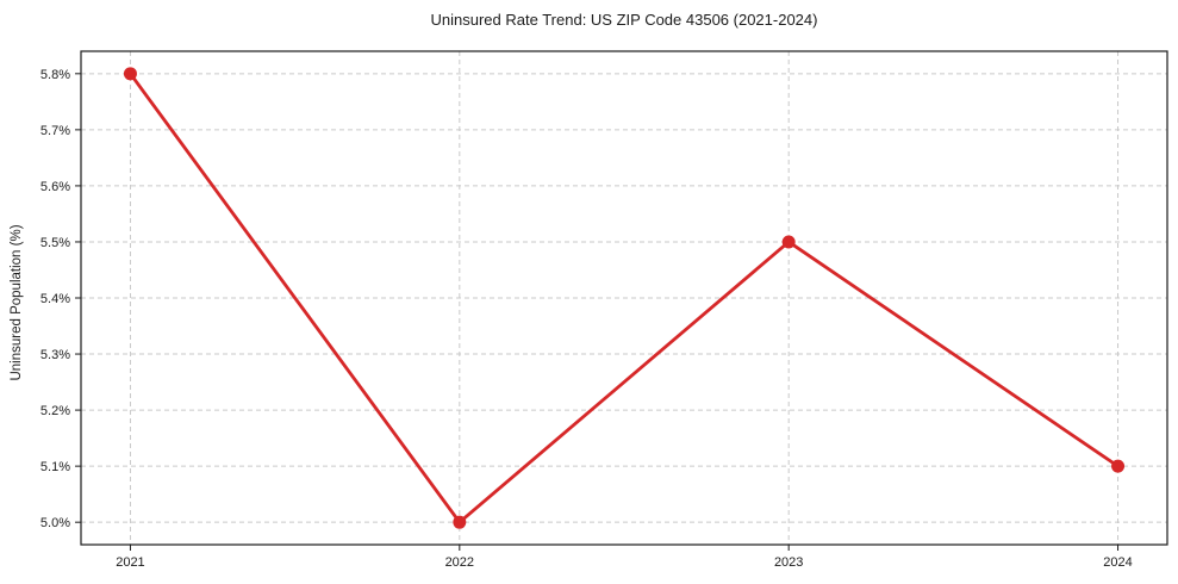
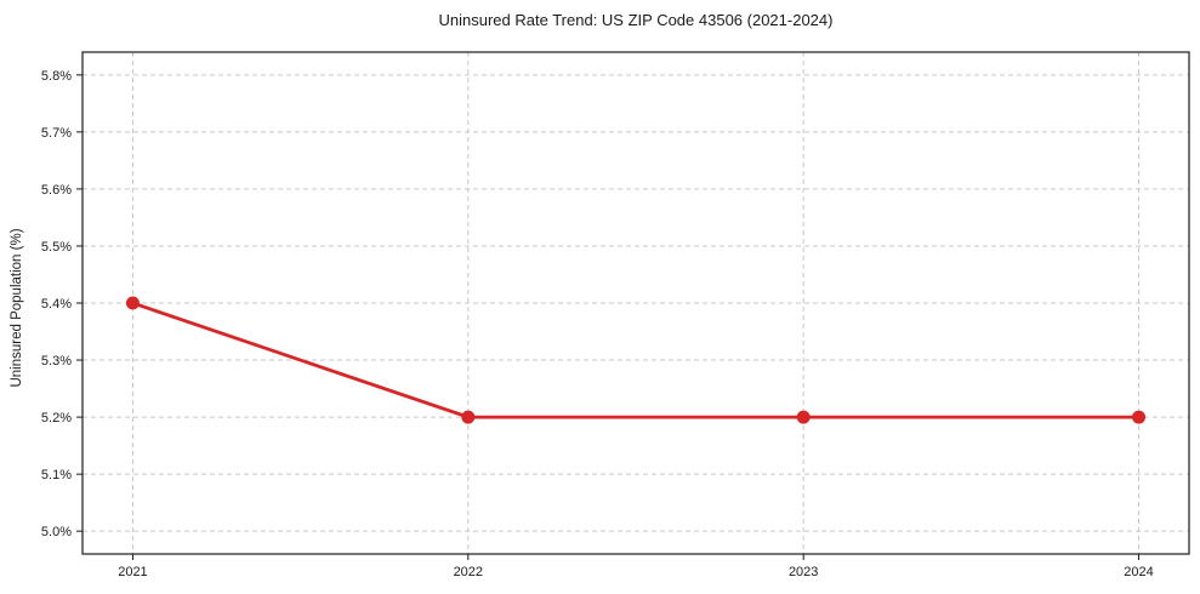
2021: 5.8% -> 5.4%
2022: 5.0% -> 5.2%
2023: 5.5% -> 5.2%
2024: 5.1% -> 5.2%
